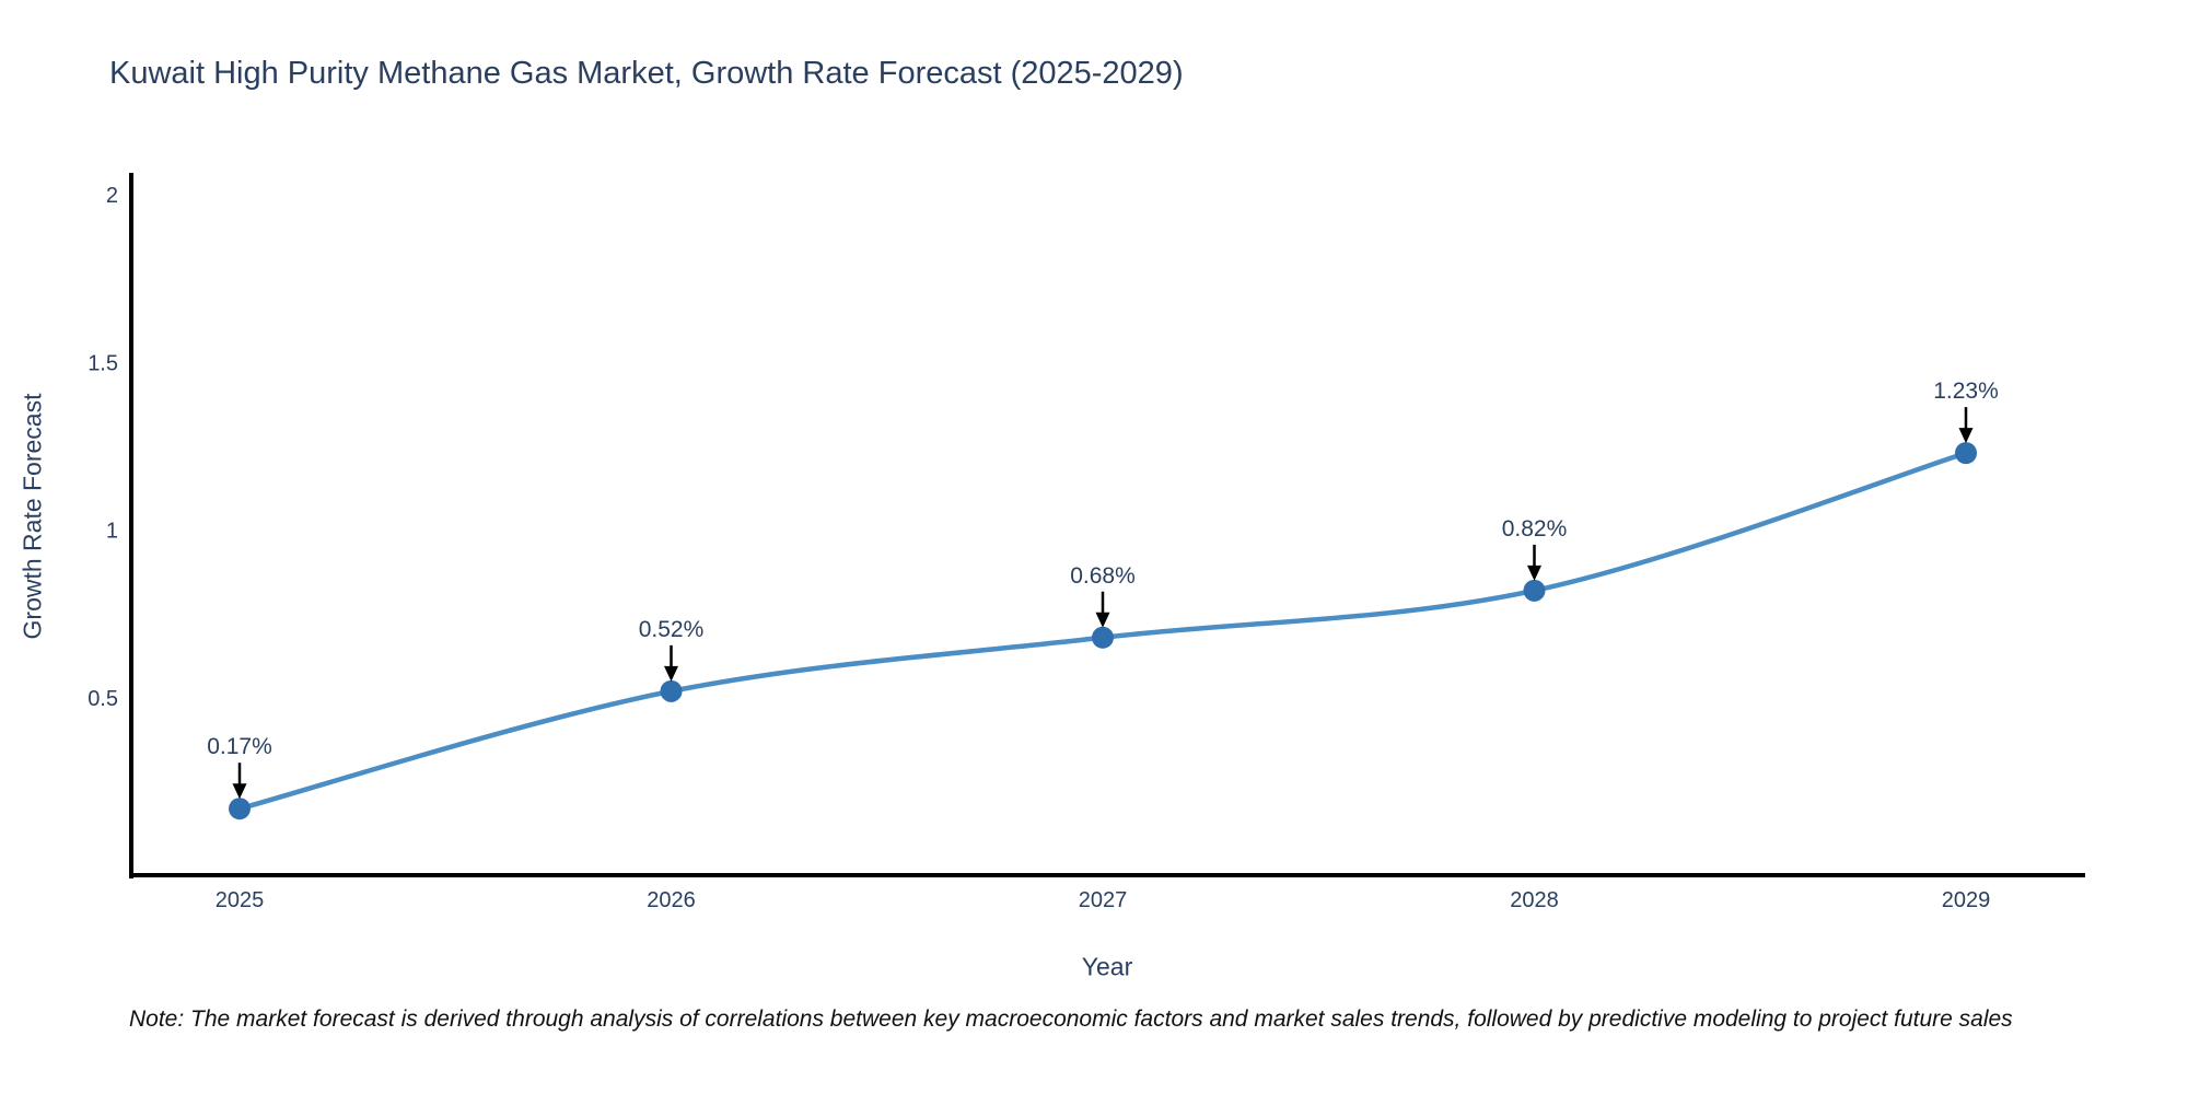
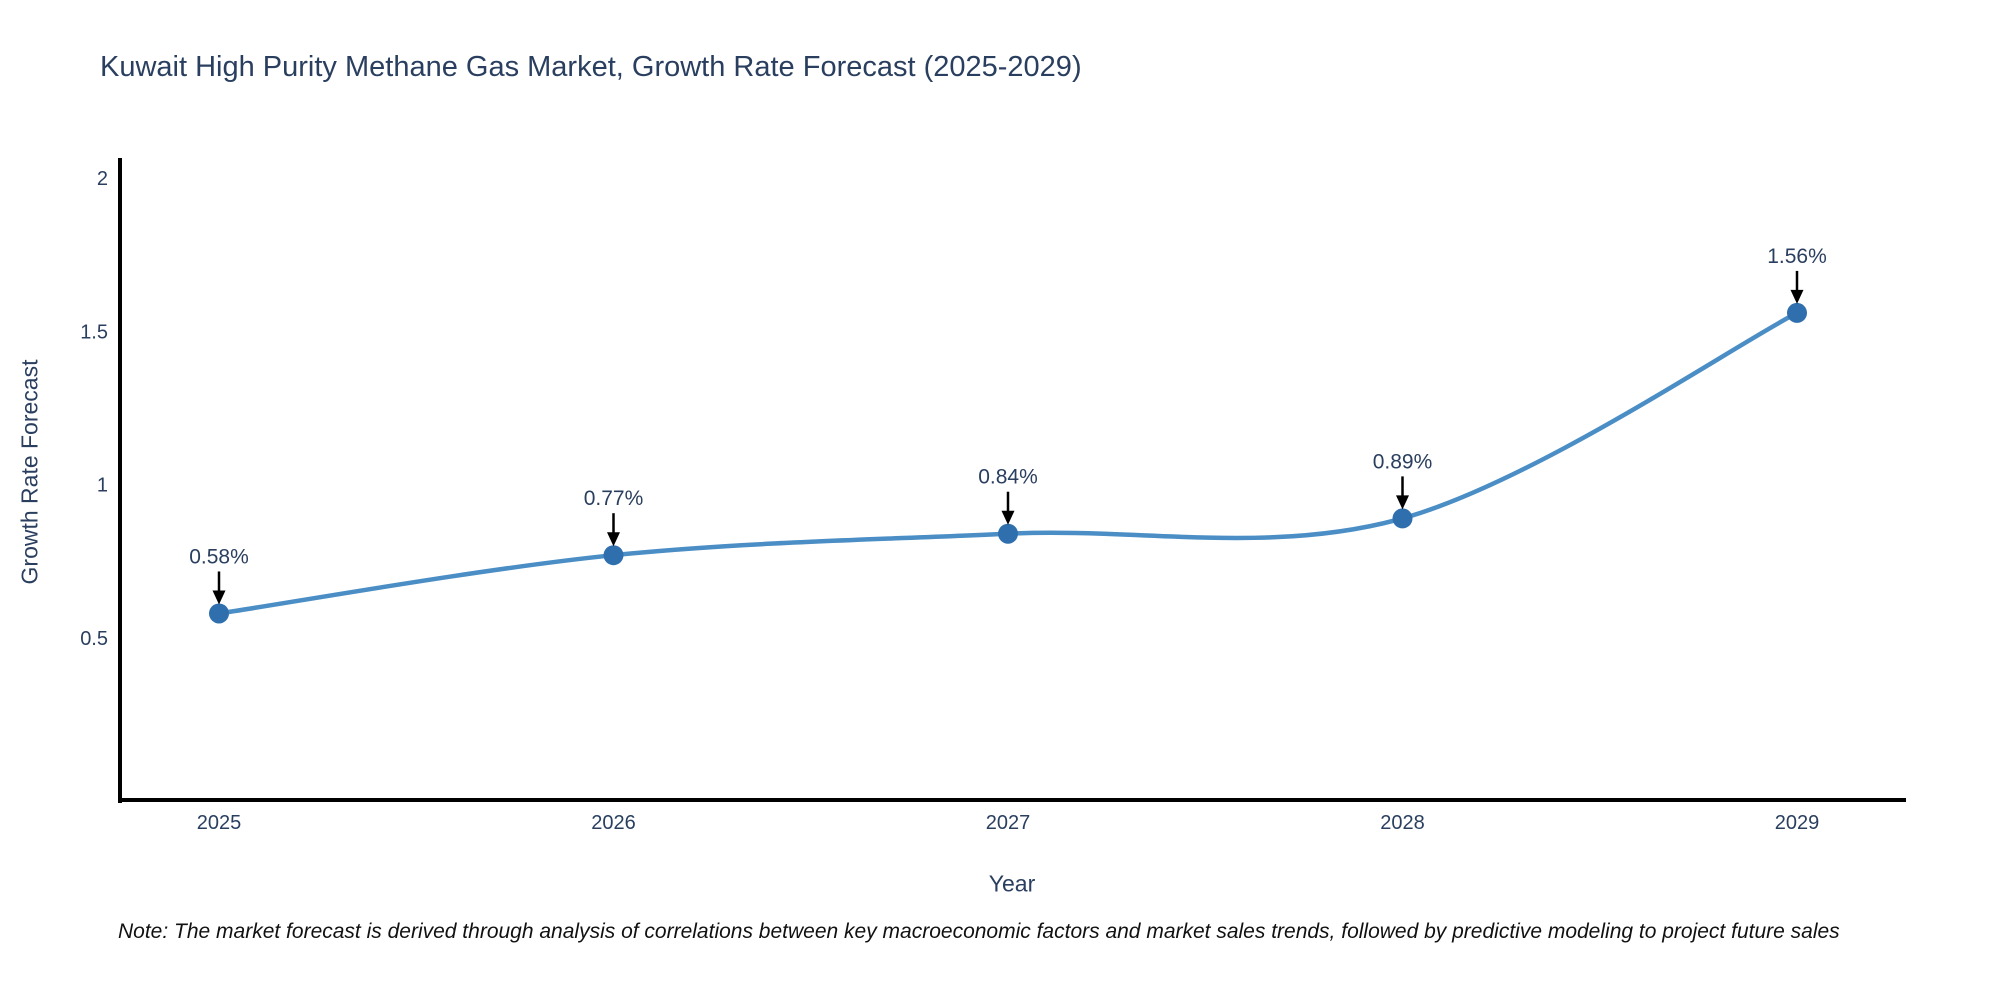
2025: 0.17% -> 0.58%
2026: 0.52% -> 0.77%
2027: 0.68% -> 0.84%
2028: 0.82% -> 0.89%
2029: 1.23% -> 1.56%
